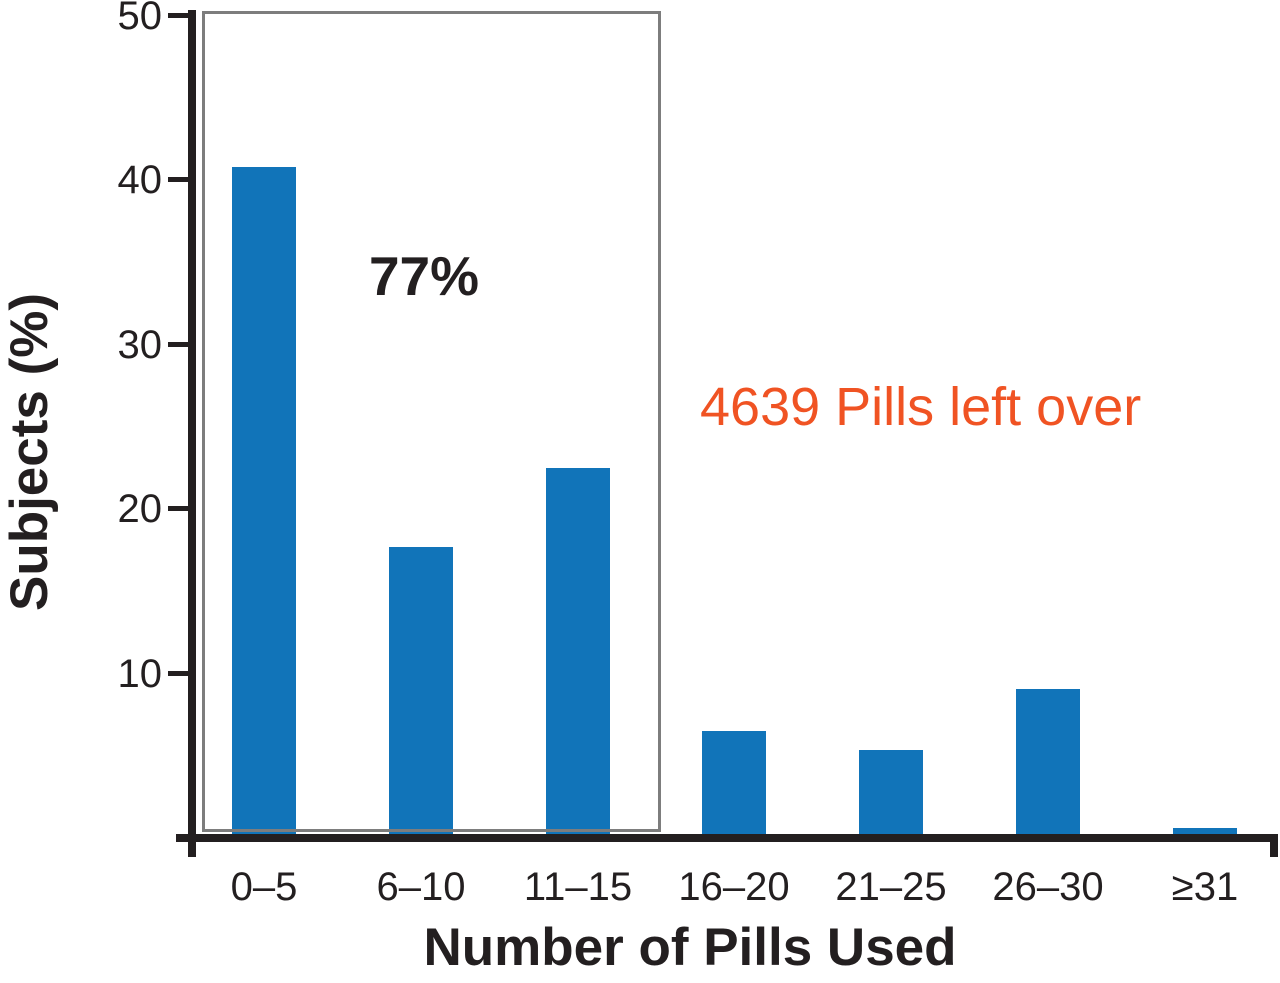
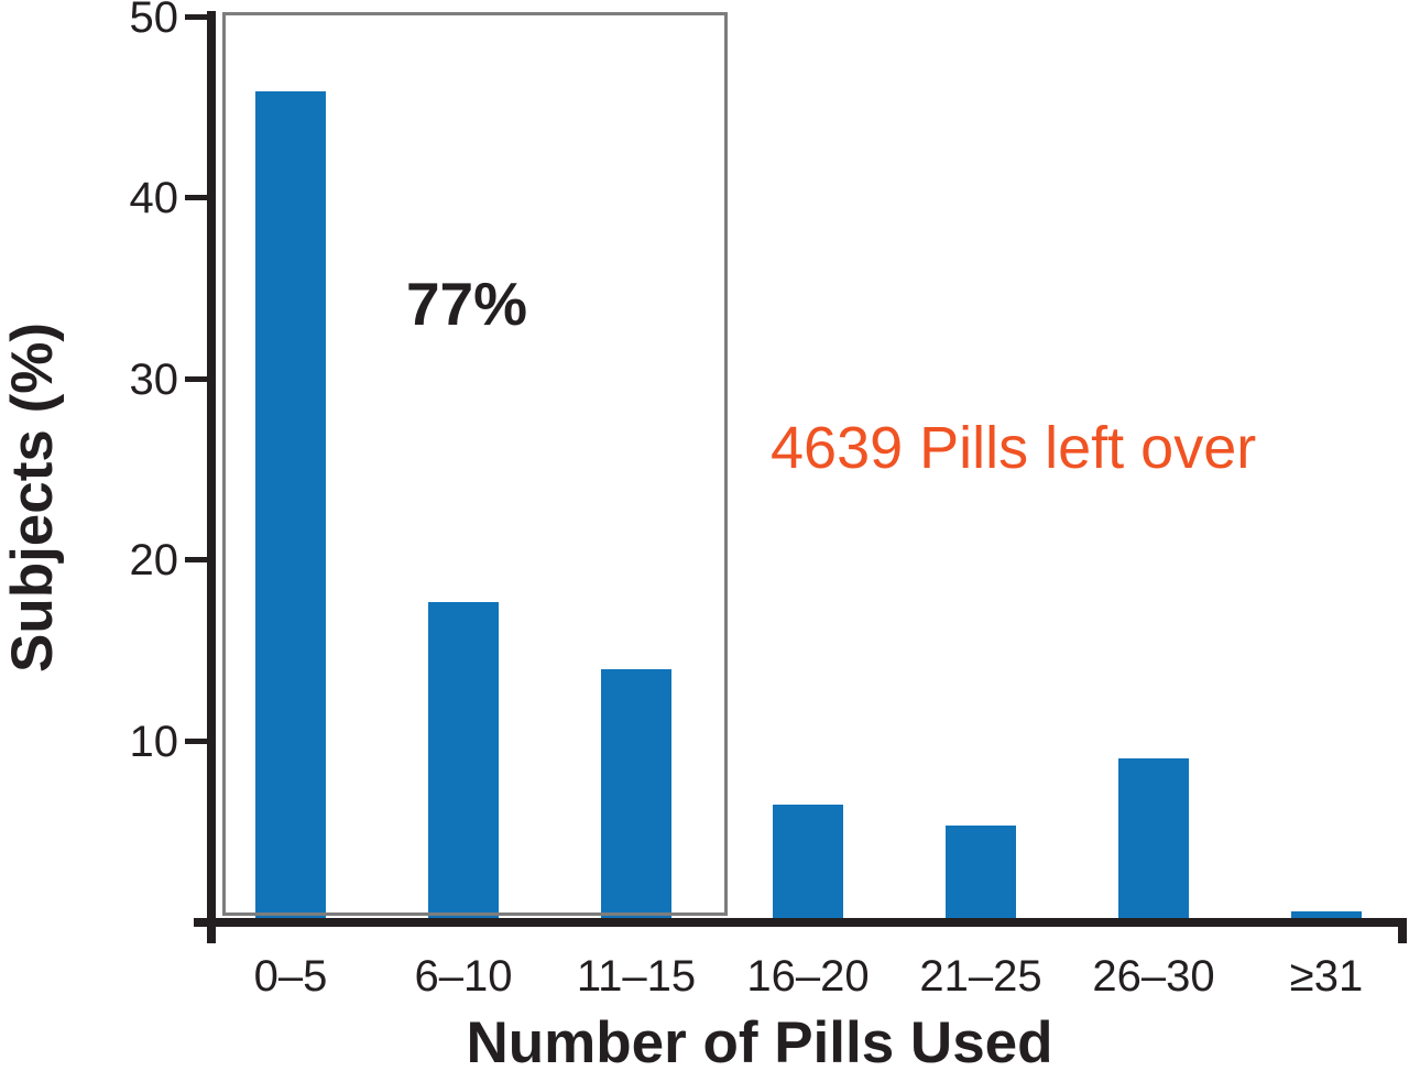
0–5: 40.9 -> 46.0
11–15: 22.6 -> 14.1
